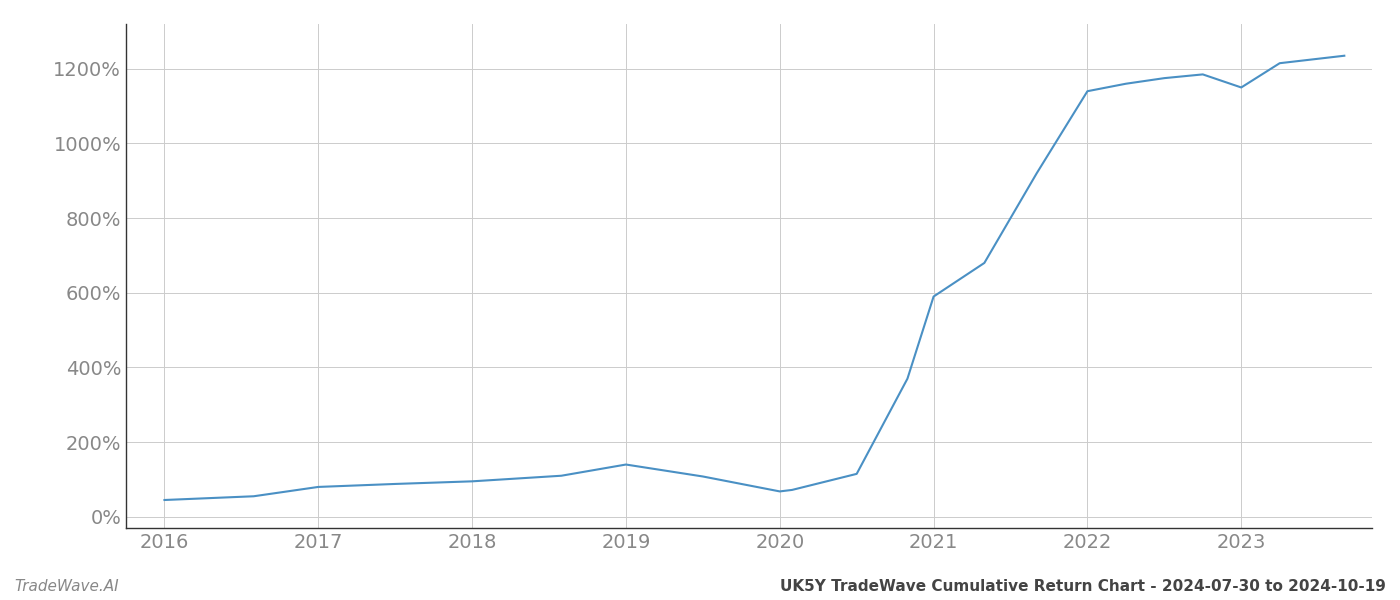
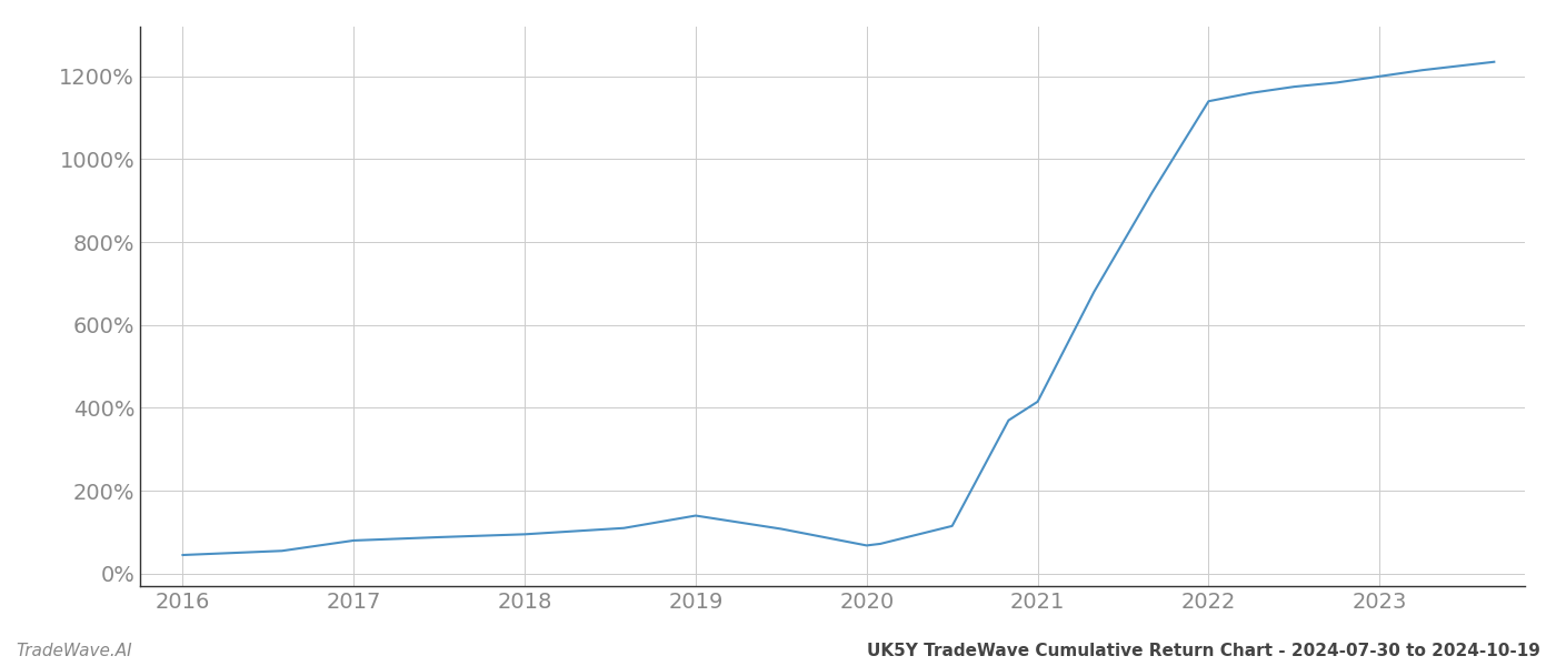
2021: 590% -> 415%
2023: 1150% -> 1200%
